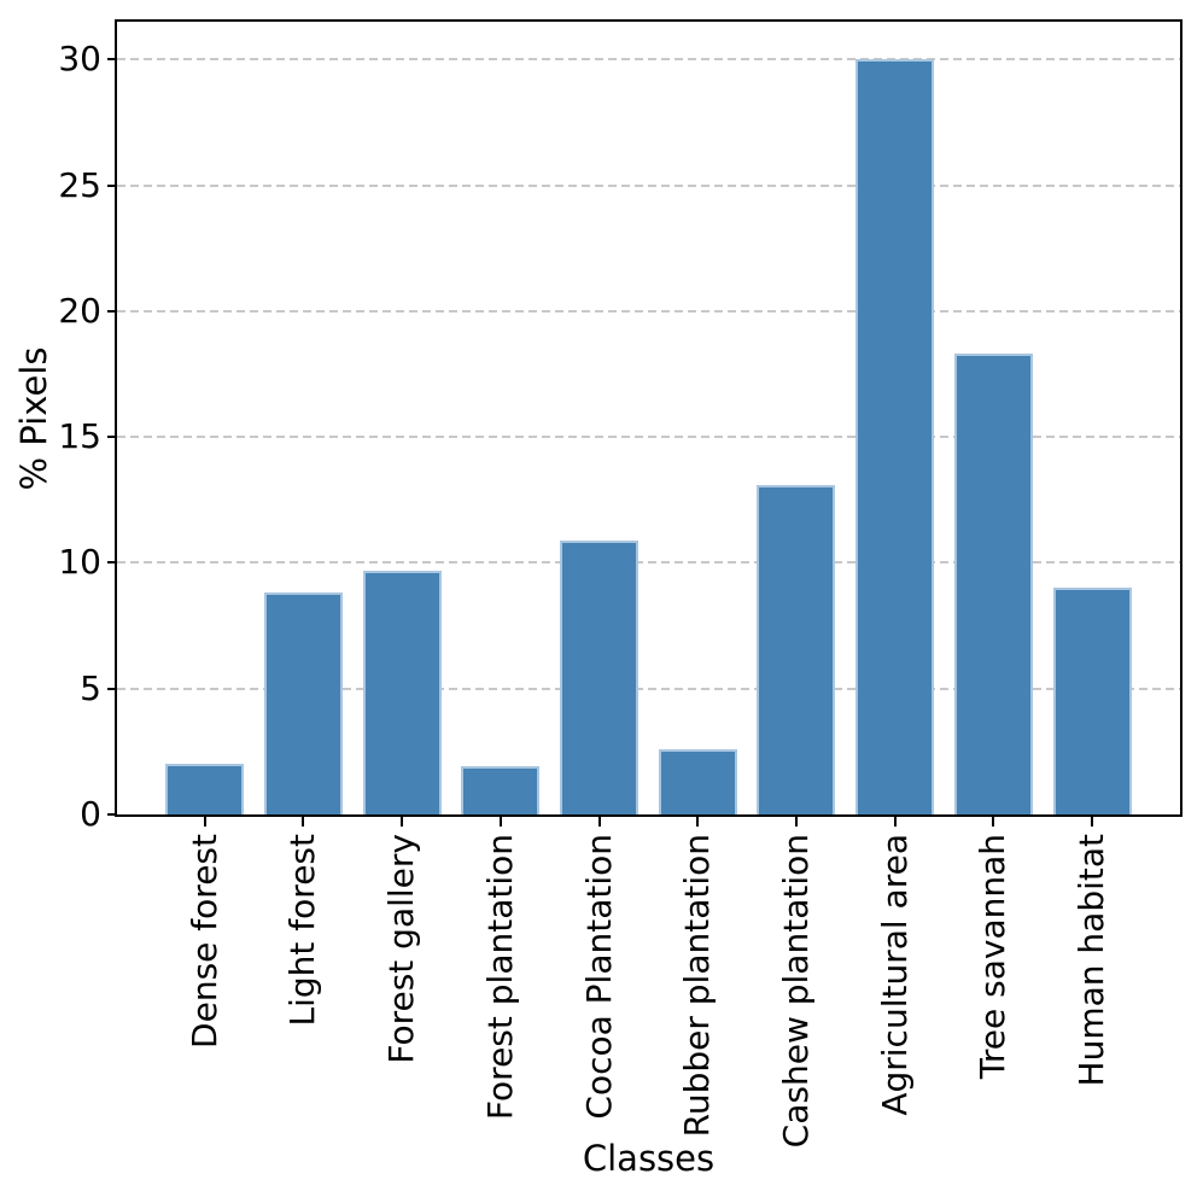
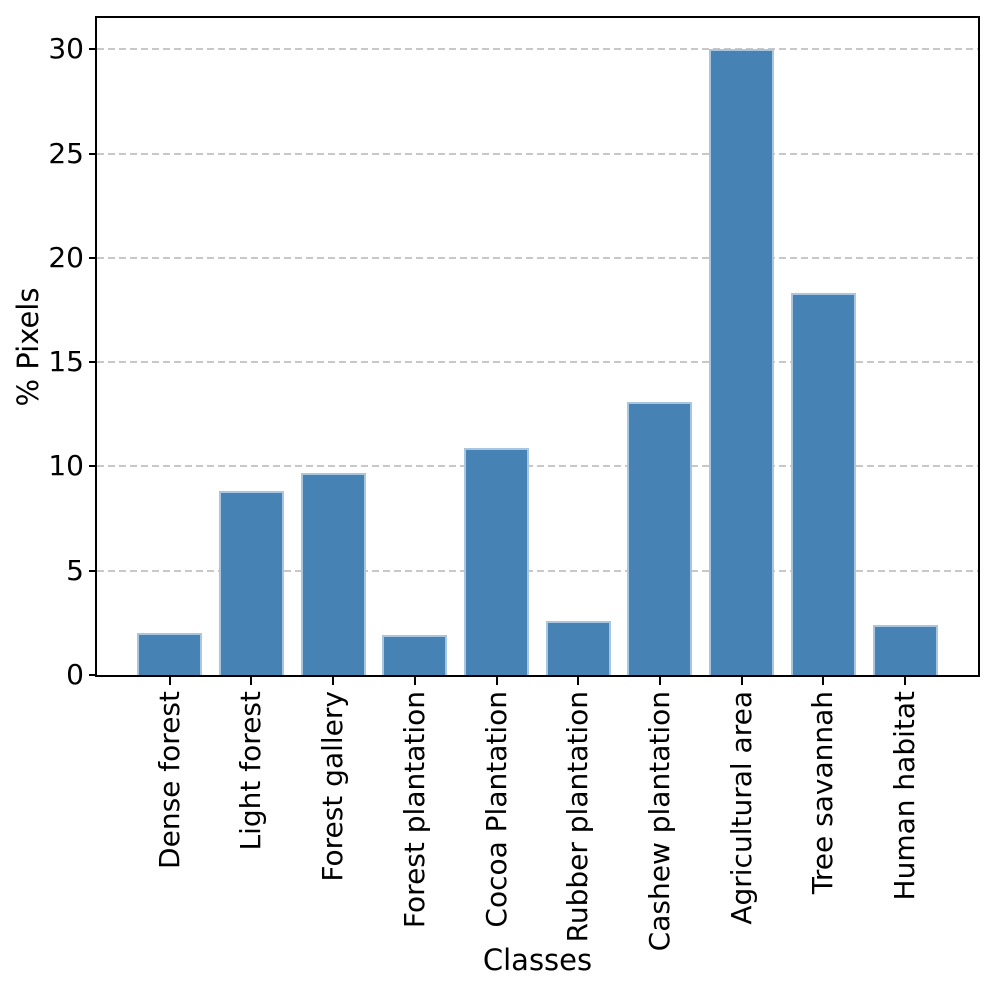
Human habitat: 9.0 -> 2.4
